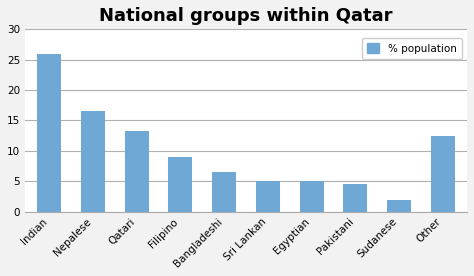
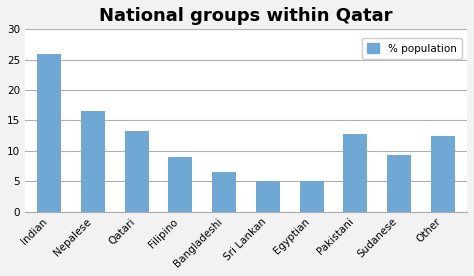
Pakistani: 4.5 -> 12.8
Sudanese: 2.0 -> 9.4
